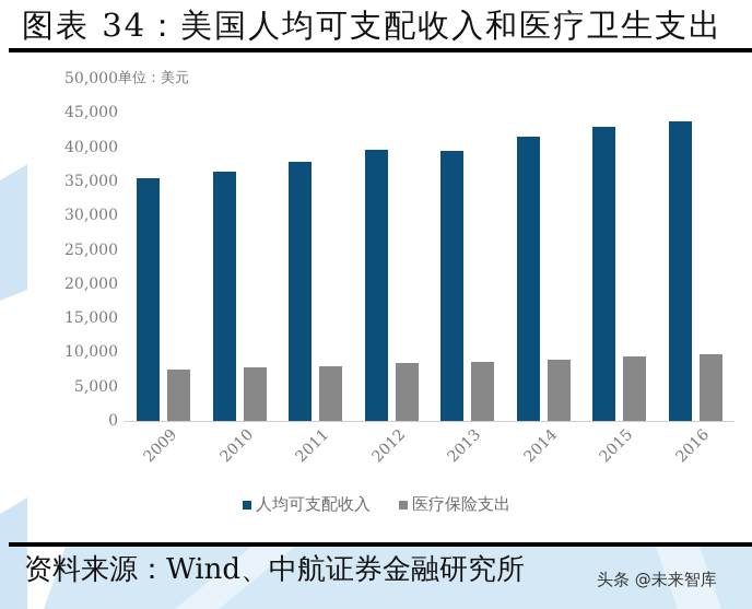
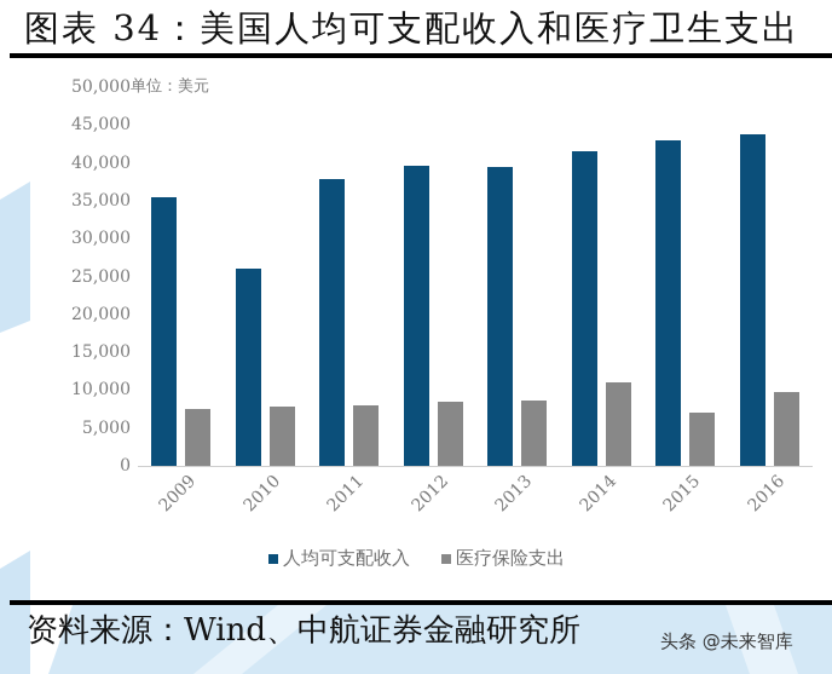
人均可支配收入/2010: 36000 -> 26000
医疗保险支出/2014: 9000 -> 11000
医疗保险支出/2015: 10000 -> 7000
